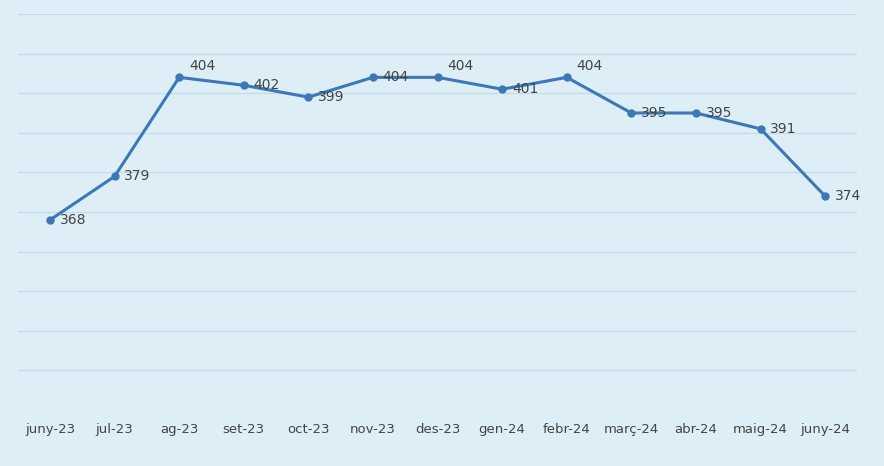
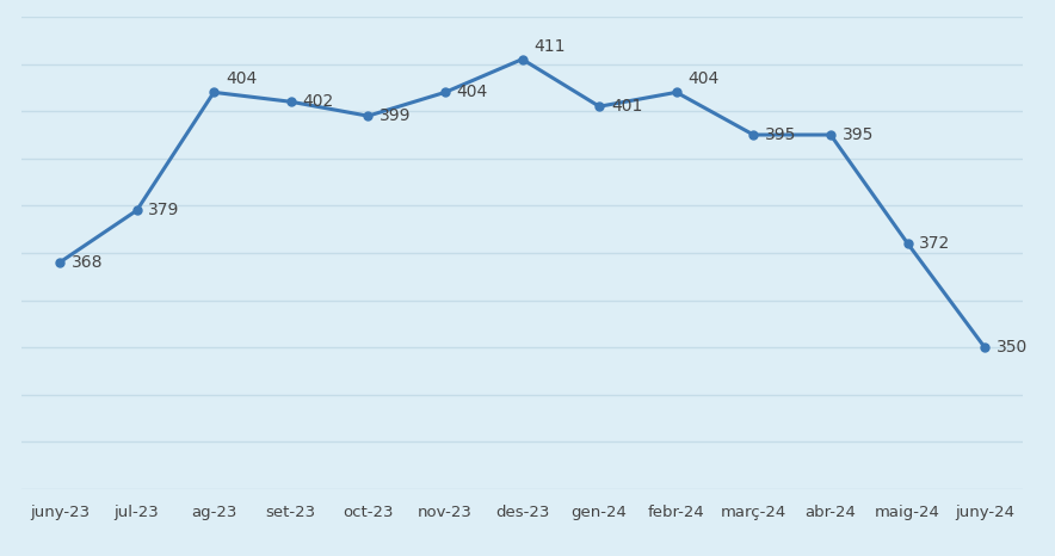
des-23: 404 -> 411
maig-24: 391 -> 372
juny-24: 374 -> 350
